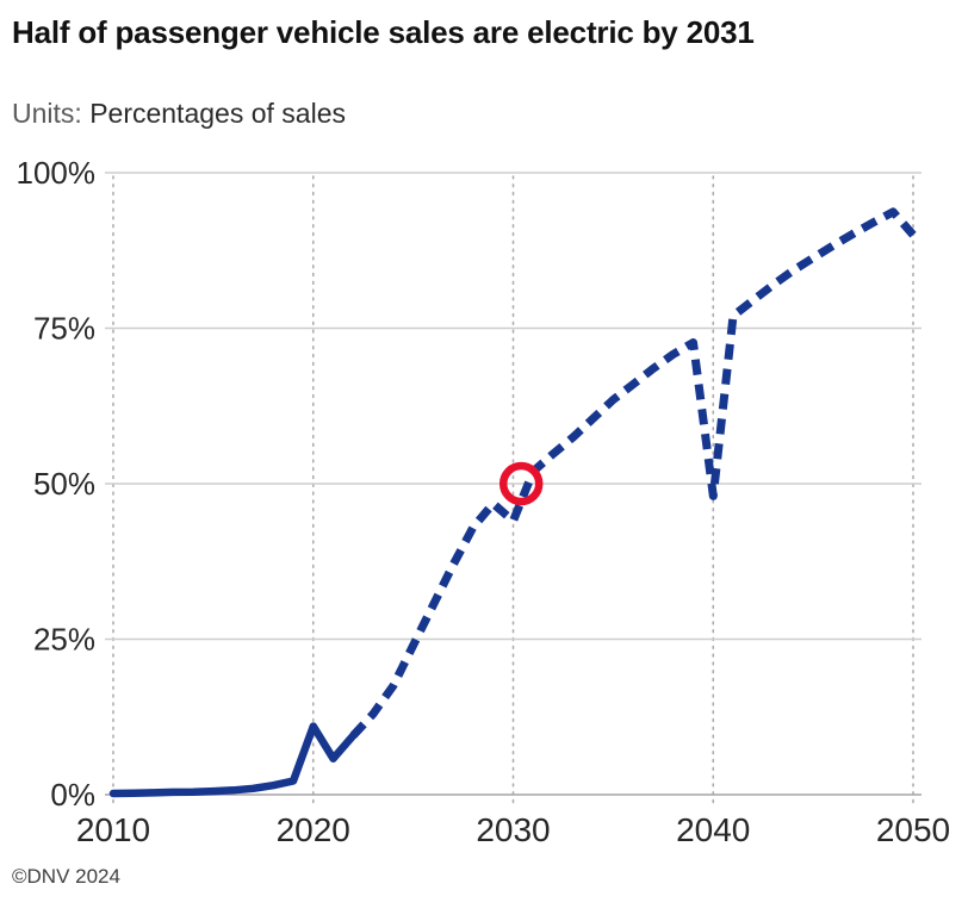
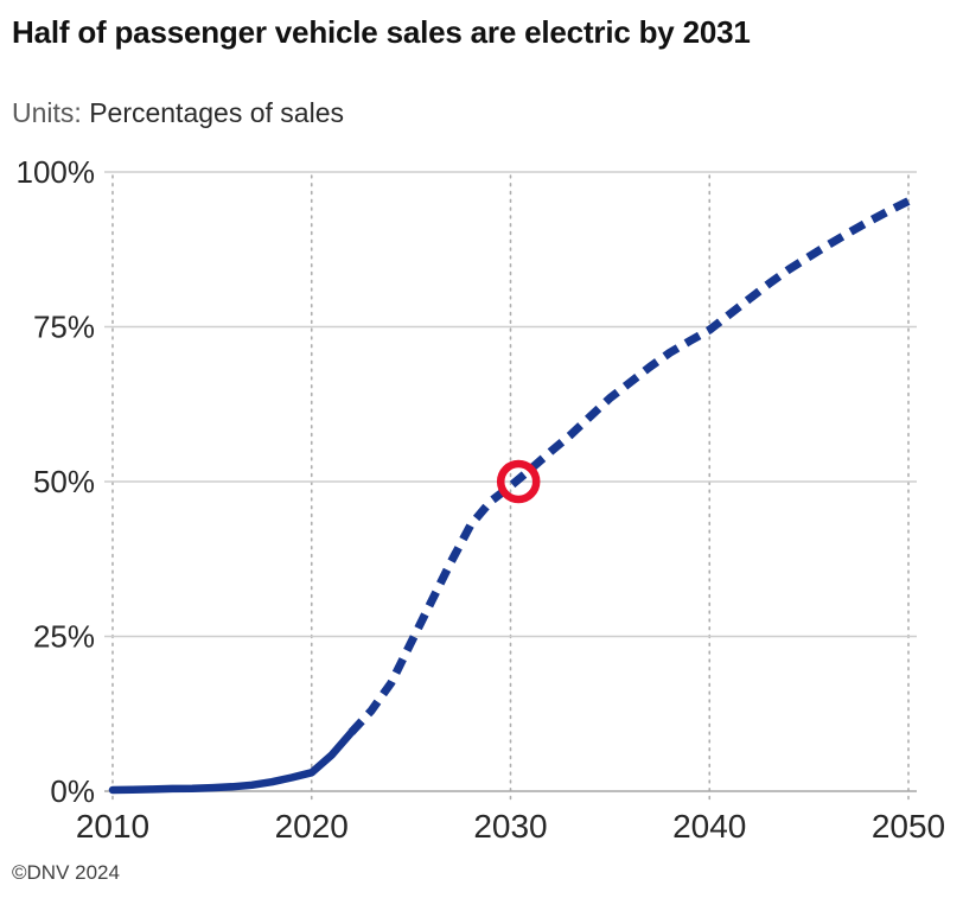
2020: 11% -> 3%
2030: 44% -> 49%
2040: 48% -> 74%
2050: 90% -> 95%
